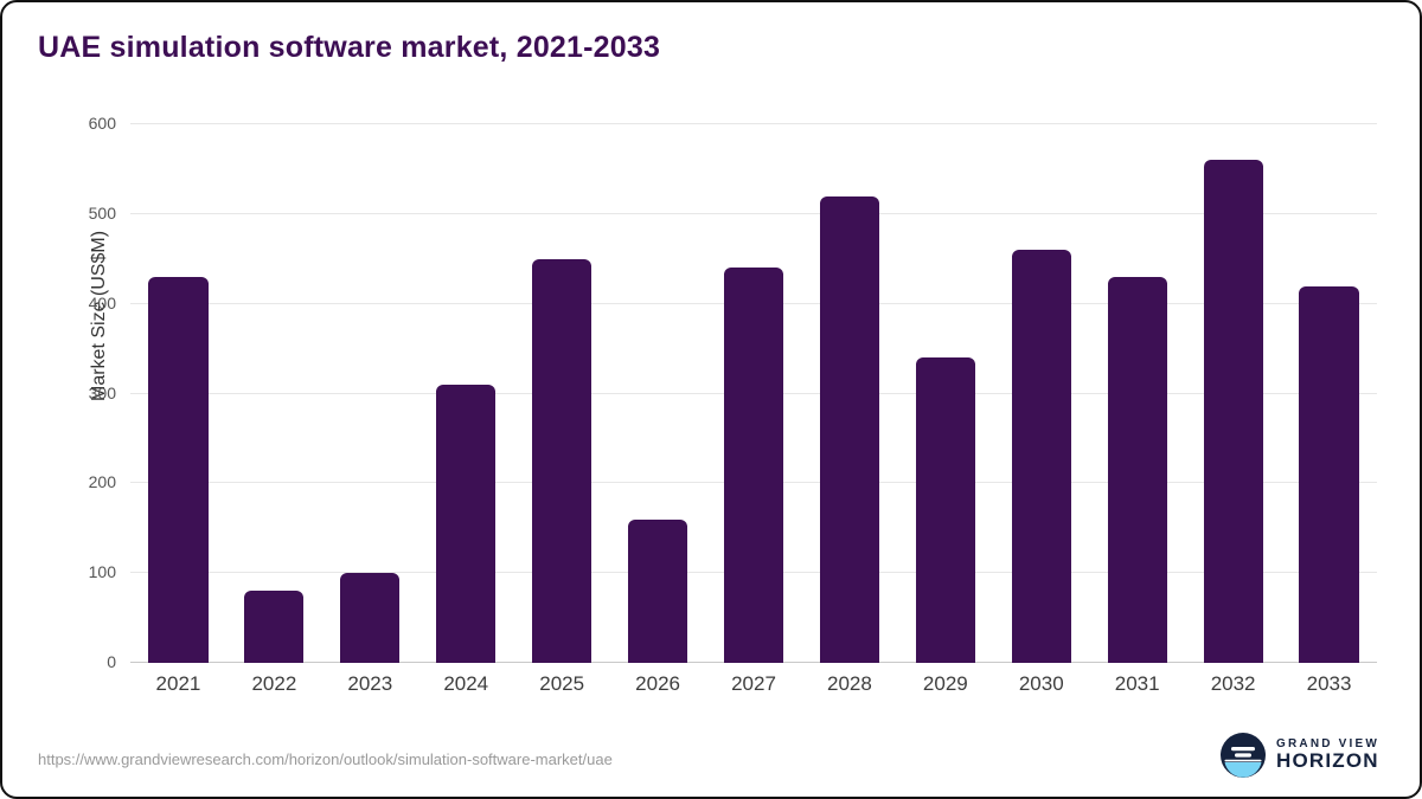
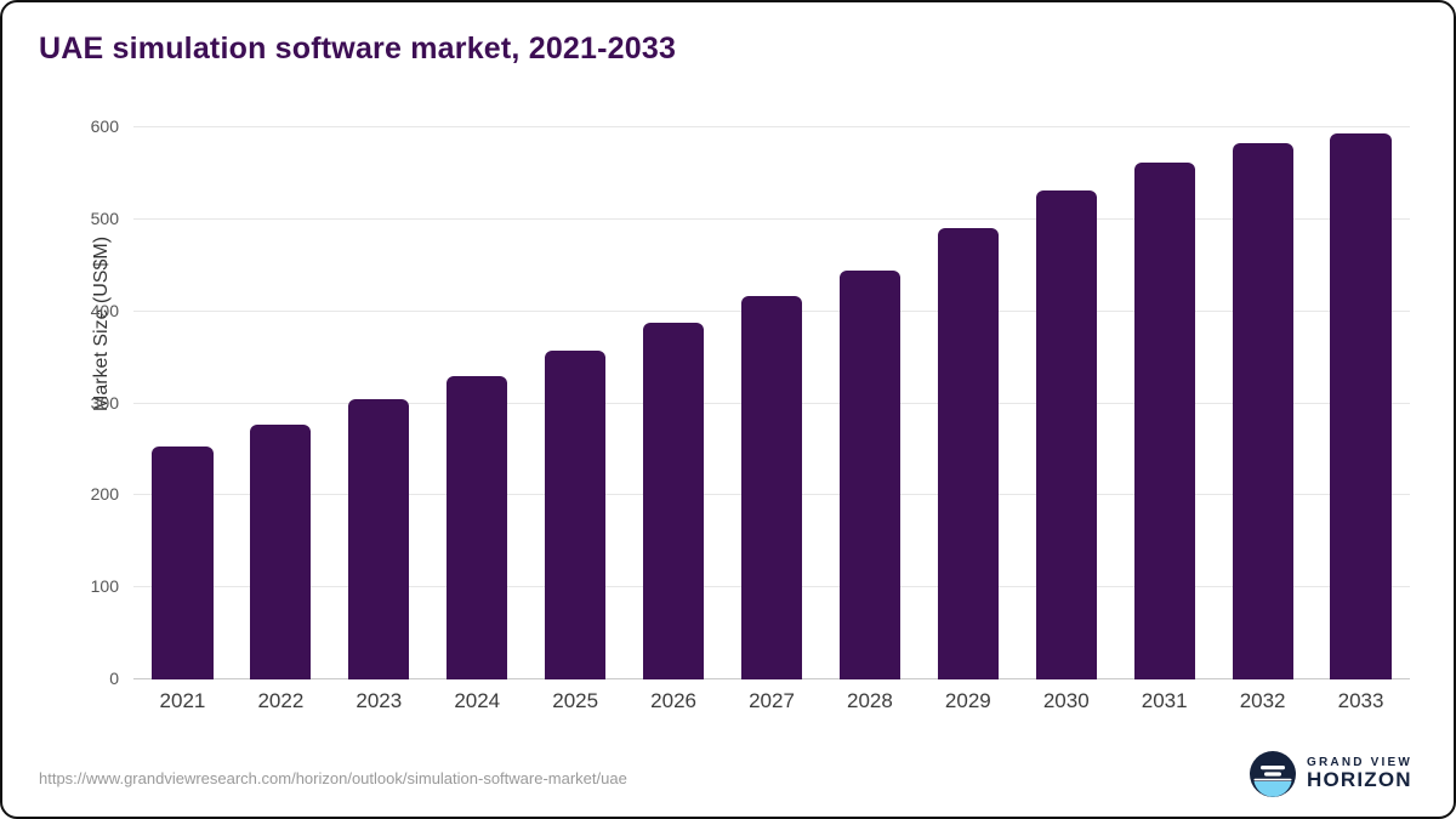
2021: 430 -> 250
2022: 80 -> 280
2023: 100 -> 300
2024: 310 -> 330
2025: 450 -> 360
2026: 160 -> 390
2027: 440 -> 420
2028: 520 -> 440
2029: 340 -> 490
2030: 460 -> 530
2031: 430 -> 560
2032: 560 -> 580
2033: 420 -> 590
